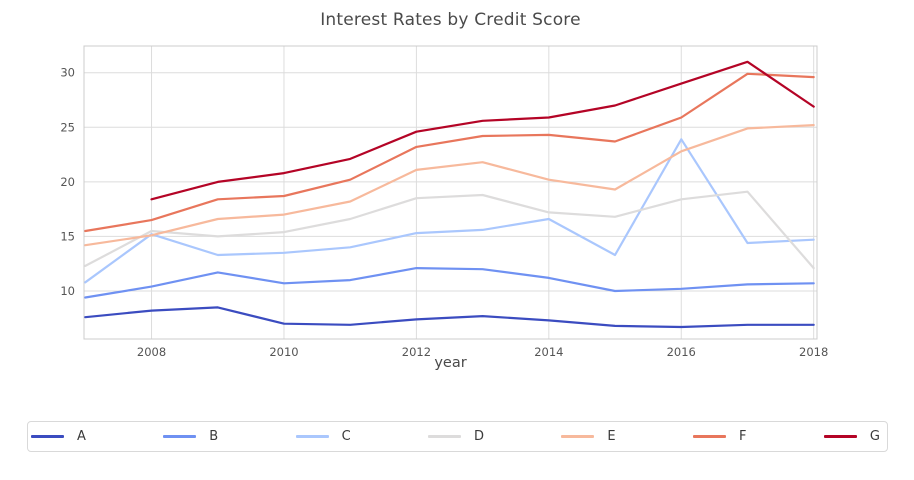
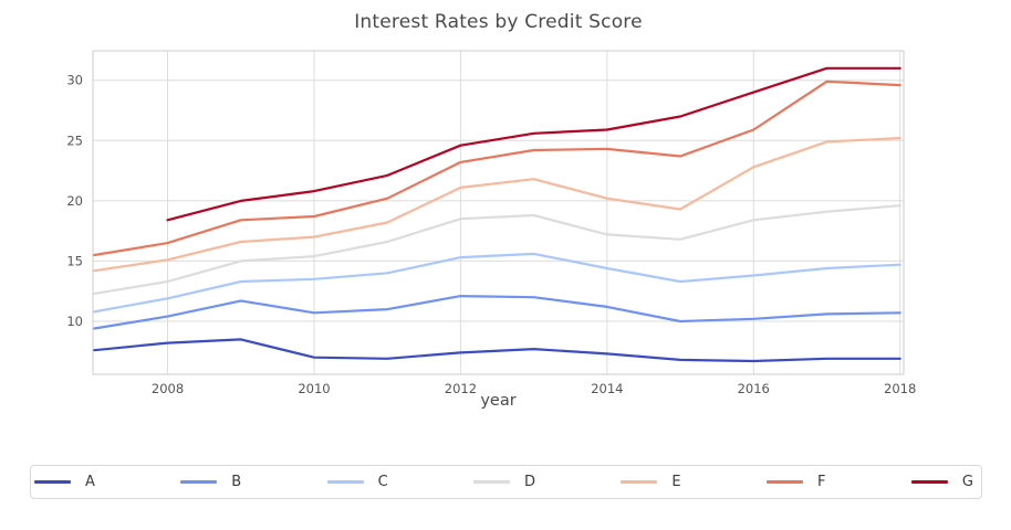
C/2008: 15.2 -> 11.9
D/2008: 15.5 -> 13.3
C/2014: 16.6 -> 14.4
C/2016: 23.9 -> 13.8
D/2018: 12.1 -> 19.6
G/2018: 26.9 -> 31.0
